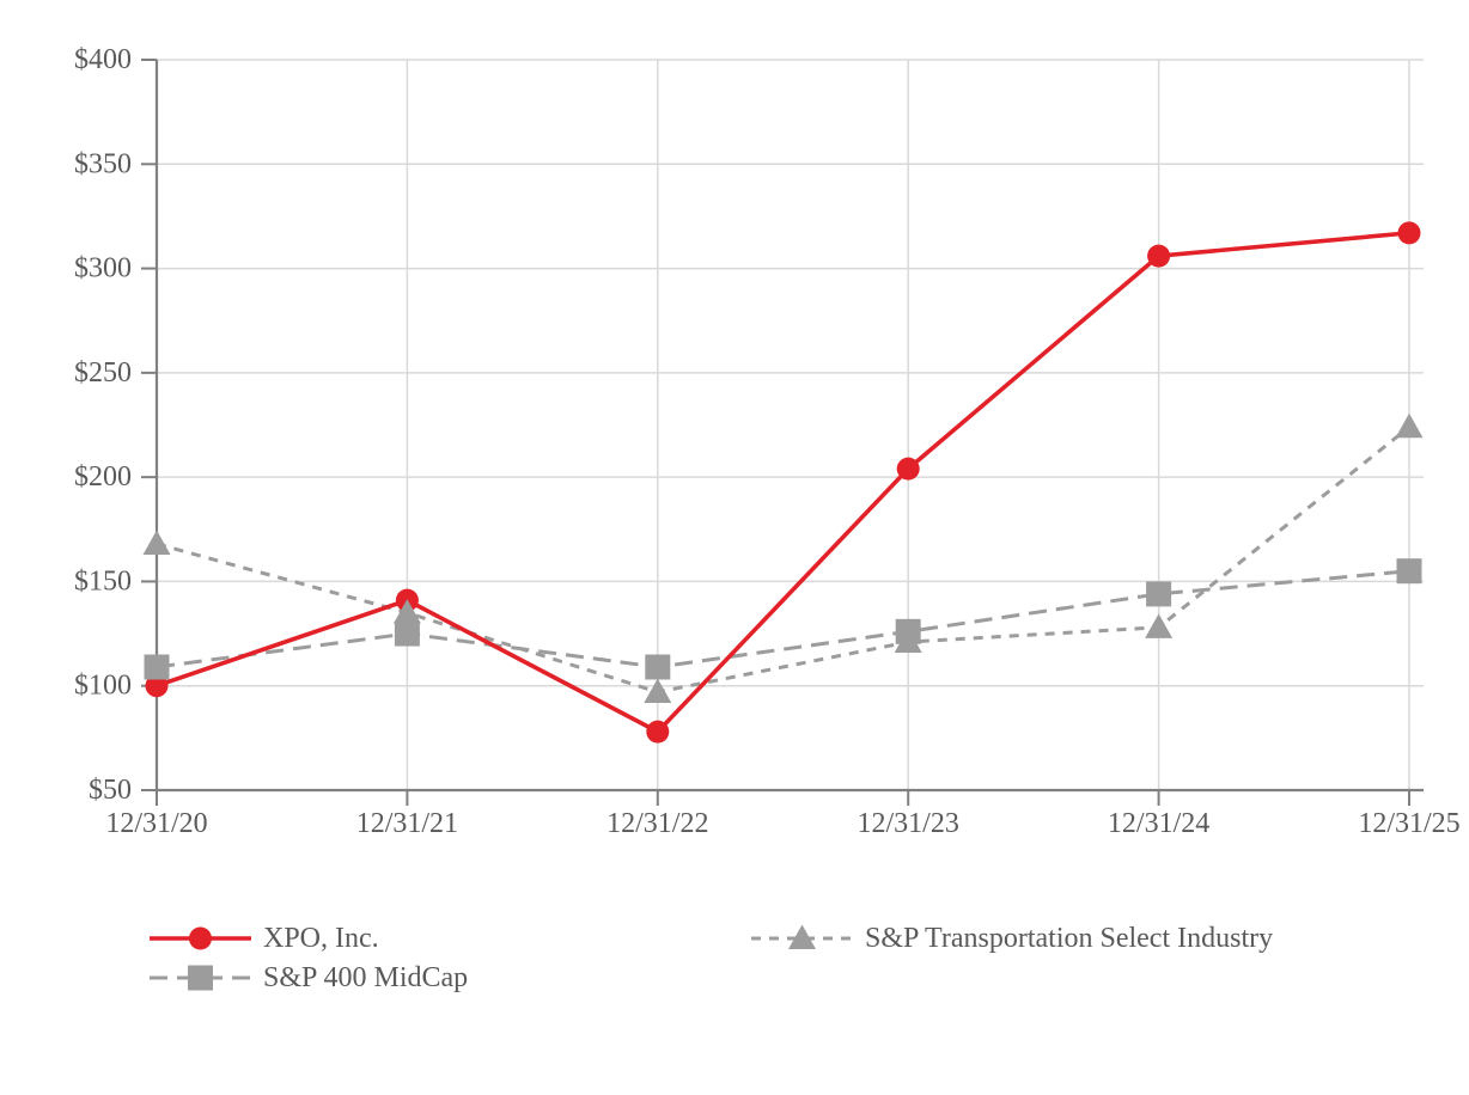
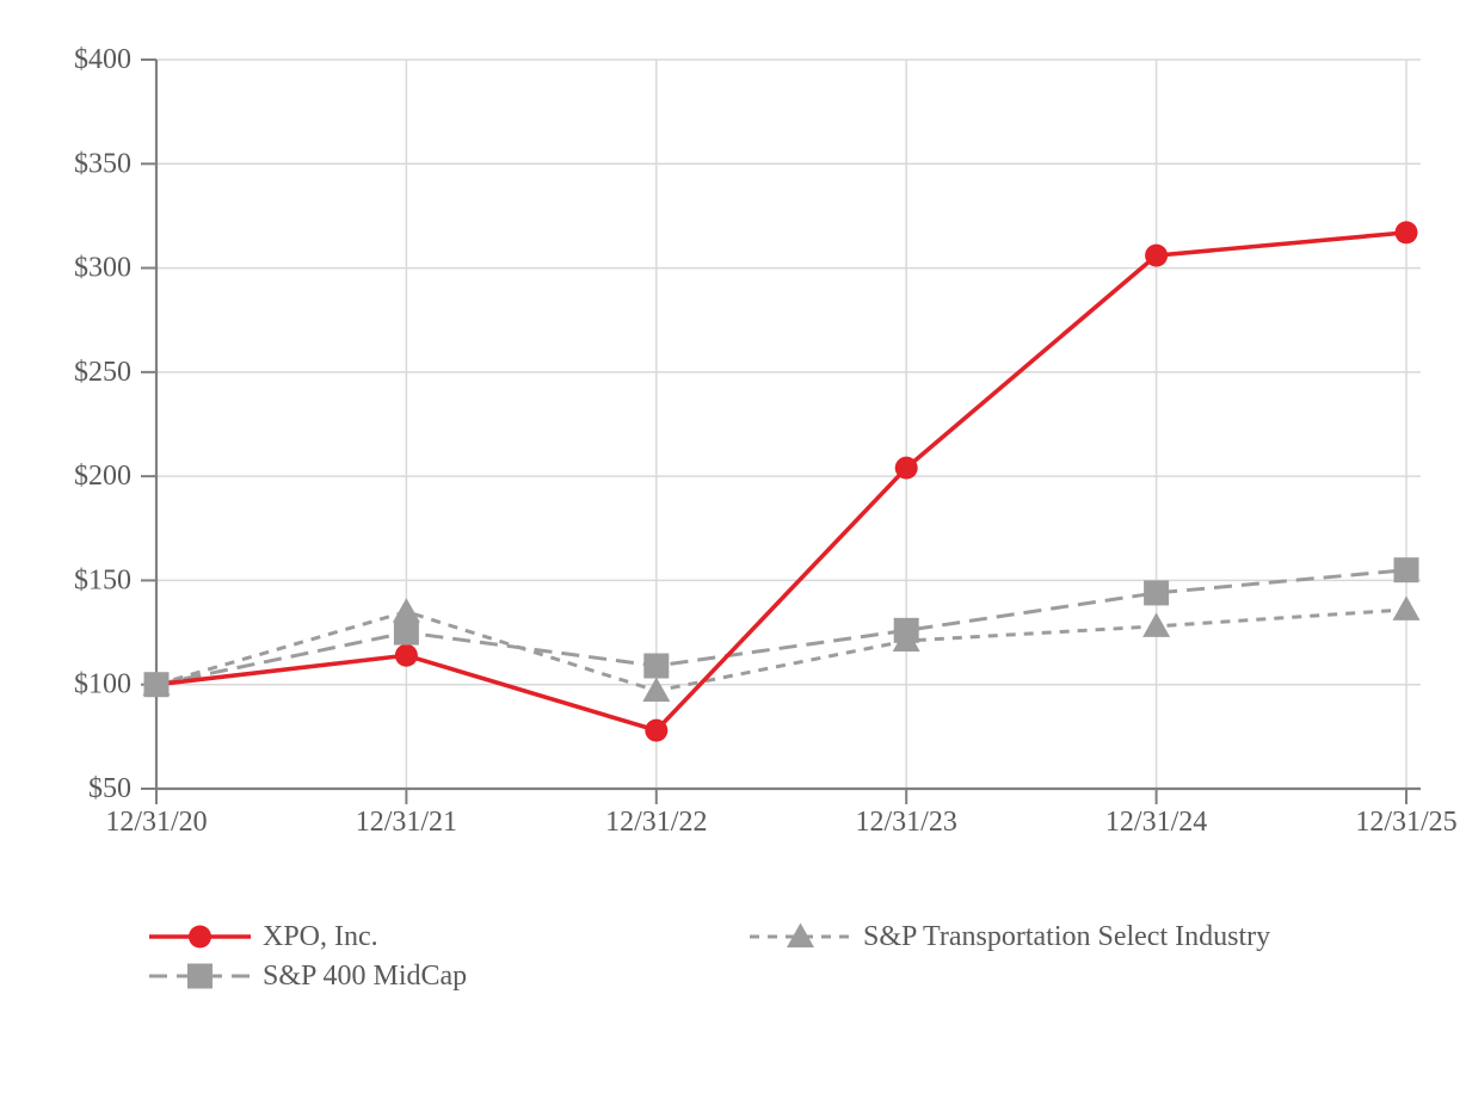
S&P 400 MidCap/12/31/20: $109 -> $100
S&P Transportation Select Industry/12/31/20: $168 -> $100
XPO, Inc./12/31/21: $141 -> $114
S&P Transportation Select Industry/12/31/25: $224 -> $136
